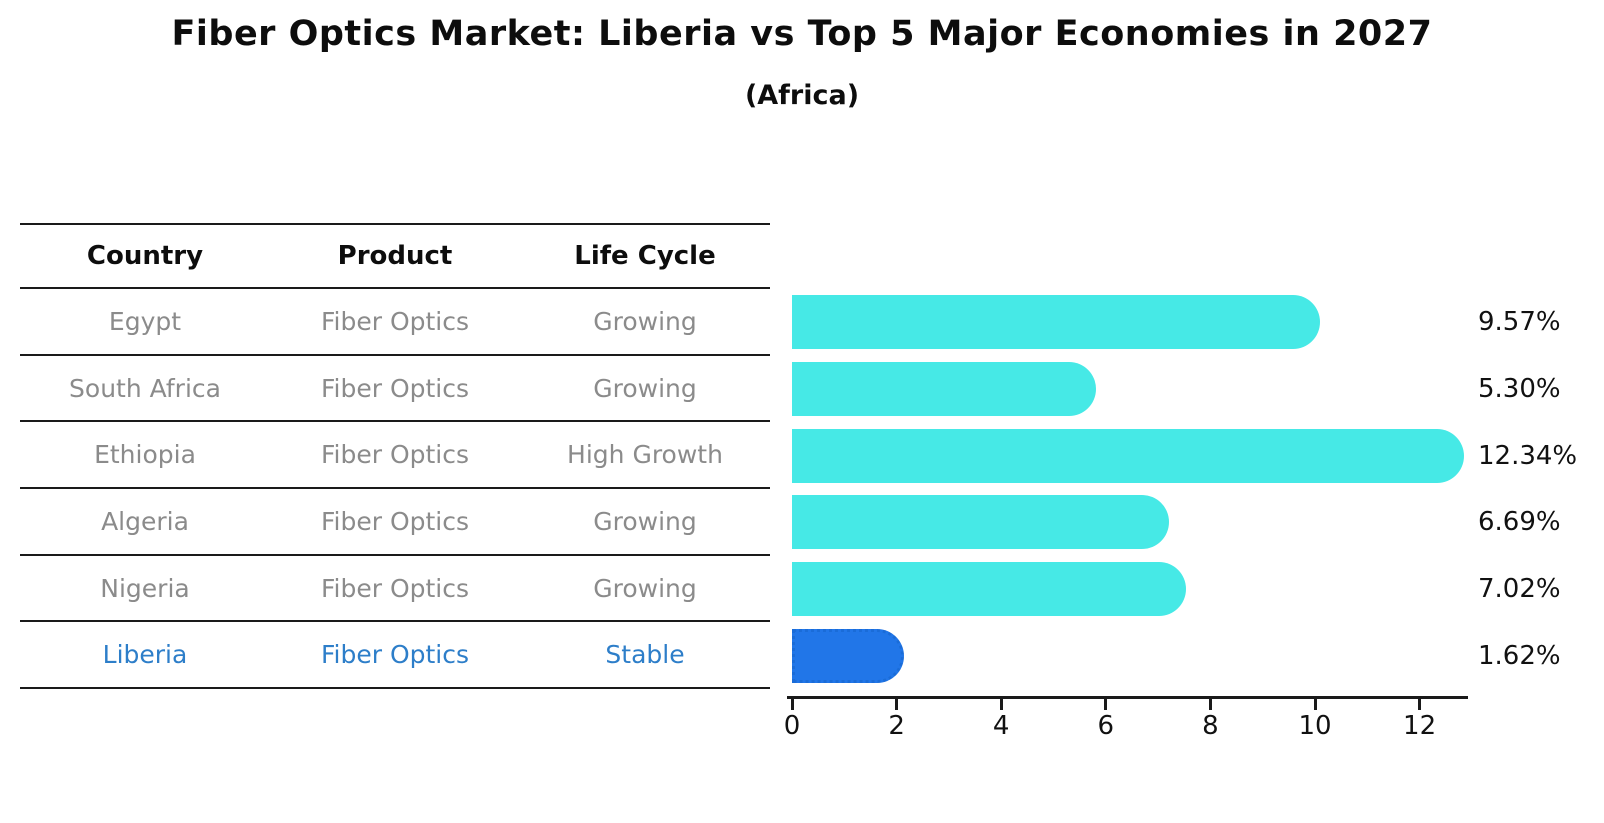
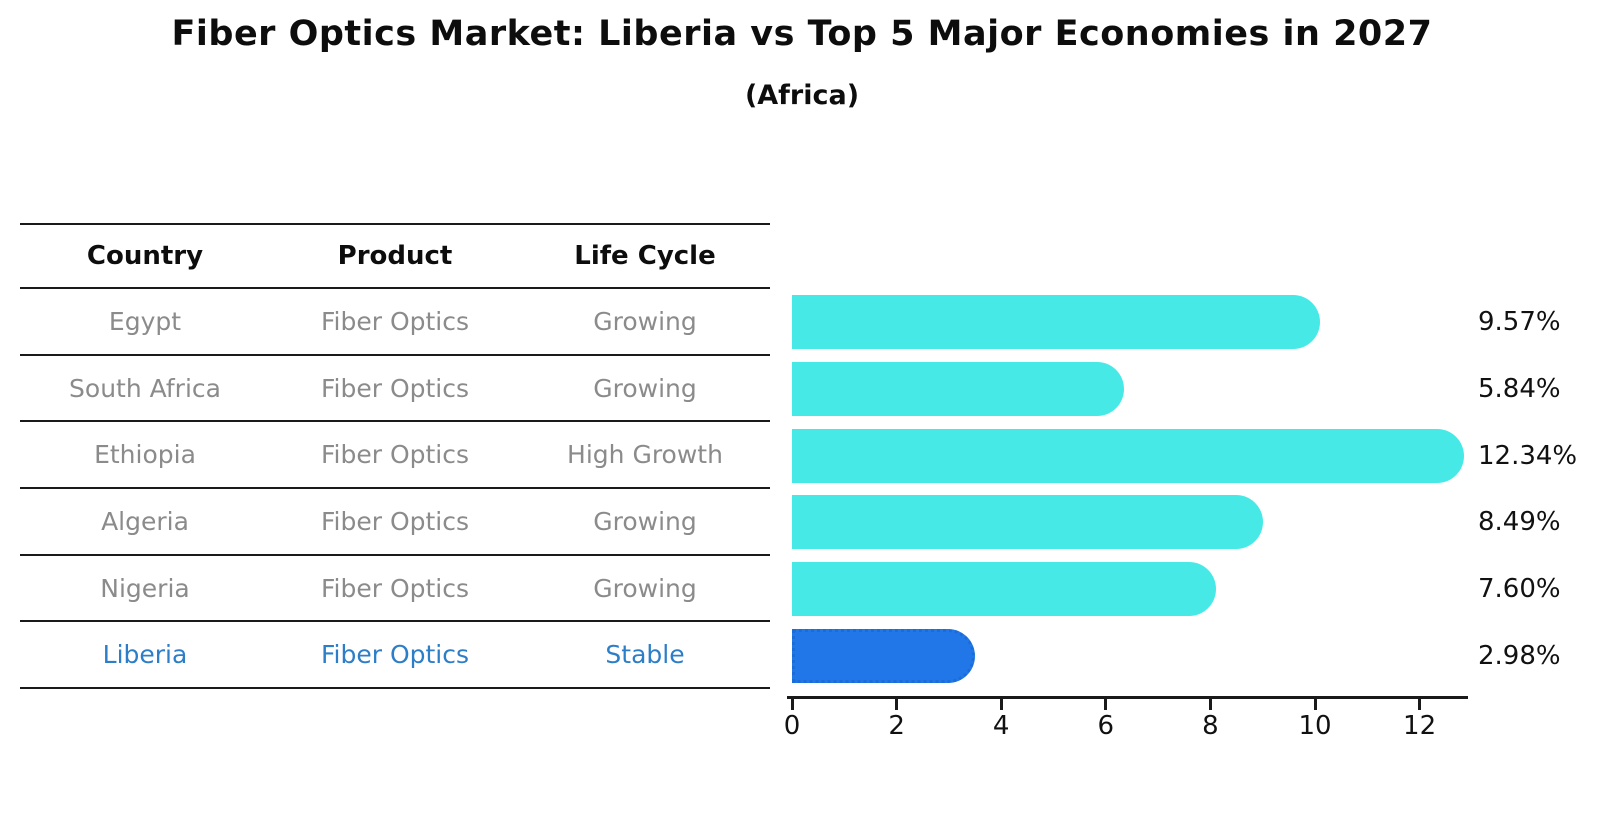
South Africa: 5.30% -> 5.84%
Algeria: 6.69% -> 8.49%
Nigeria: 7.02% -> 7.60%
Liberia: 1.62% -> 2.98%
